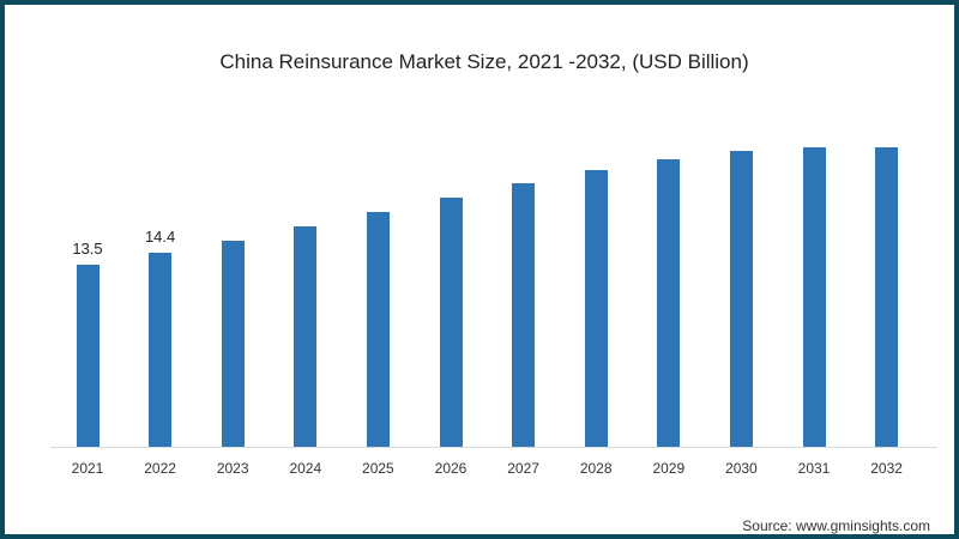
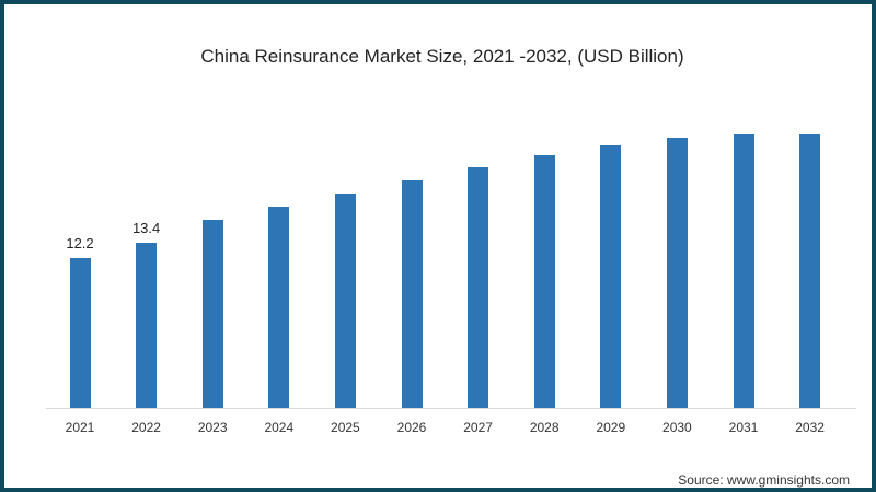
2021: 13.5 -> 12.2
2022: 14.4 -> 13.4
